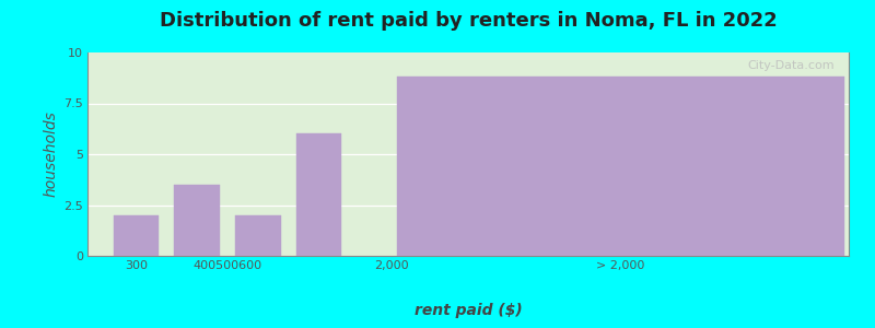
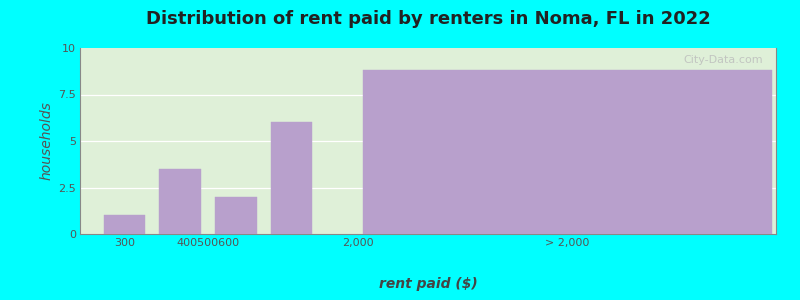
300: 2.0 -> 1.0
